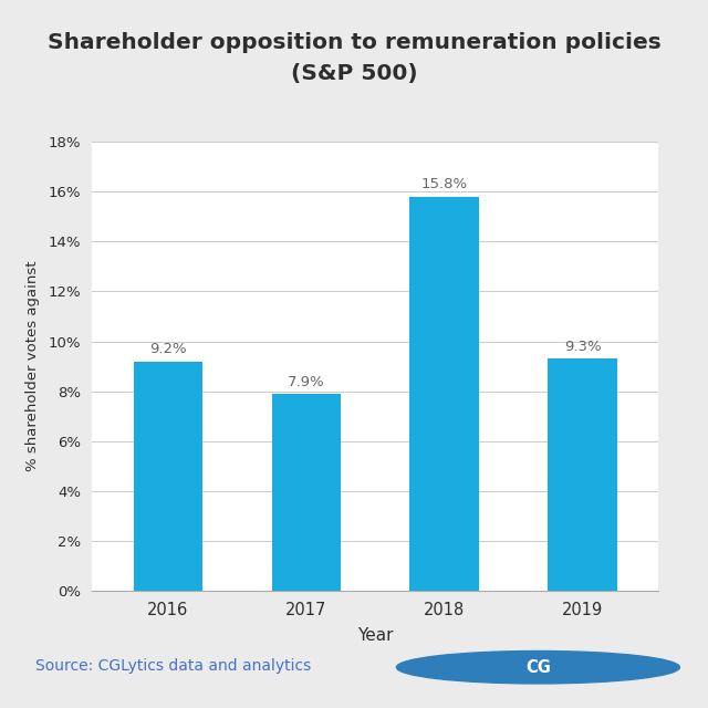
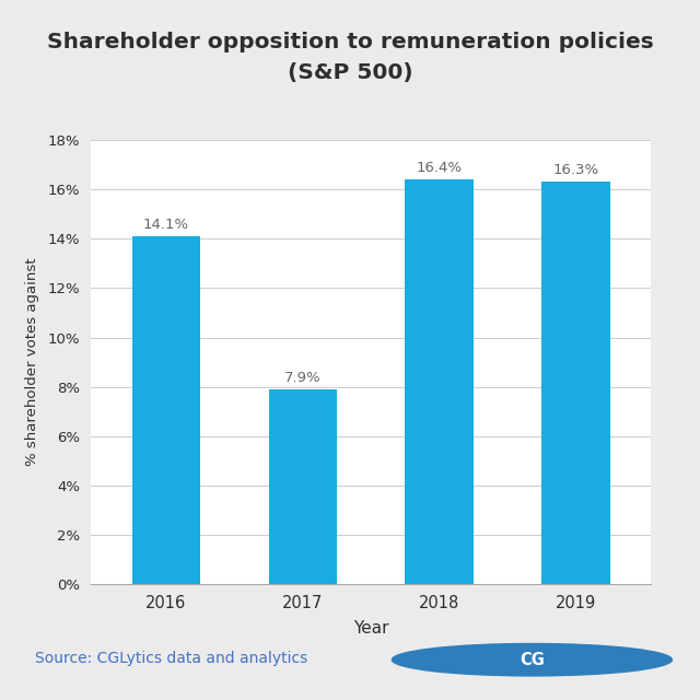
2016: 9.2% -> 14.1%
2018: 15.8% -> 16.4%
2019: 9.3% -> 16.3%
